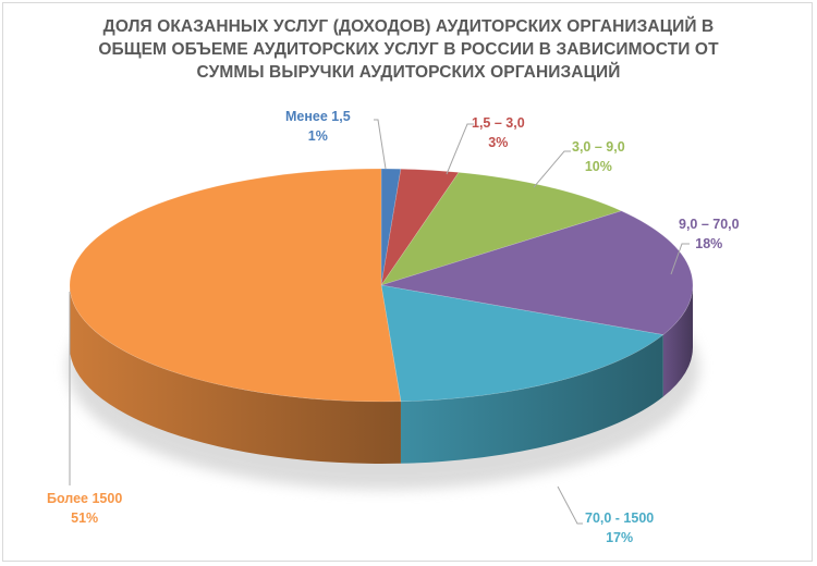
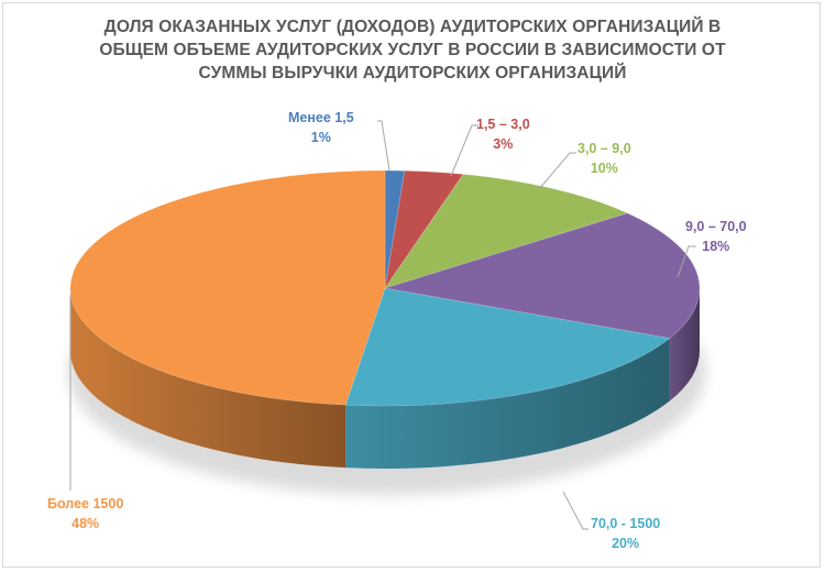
70,0 - 1500: 17% -> 20%
Более 1500: 51% -> 48%
